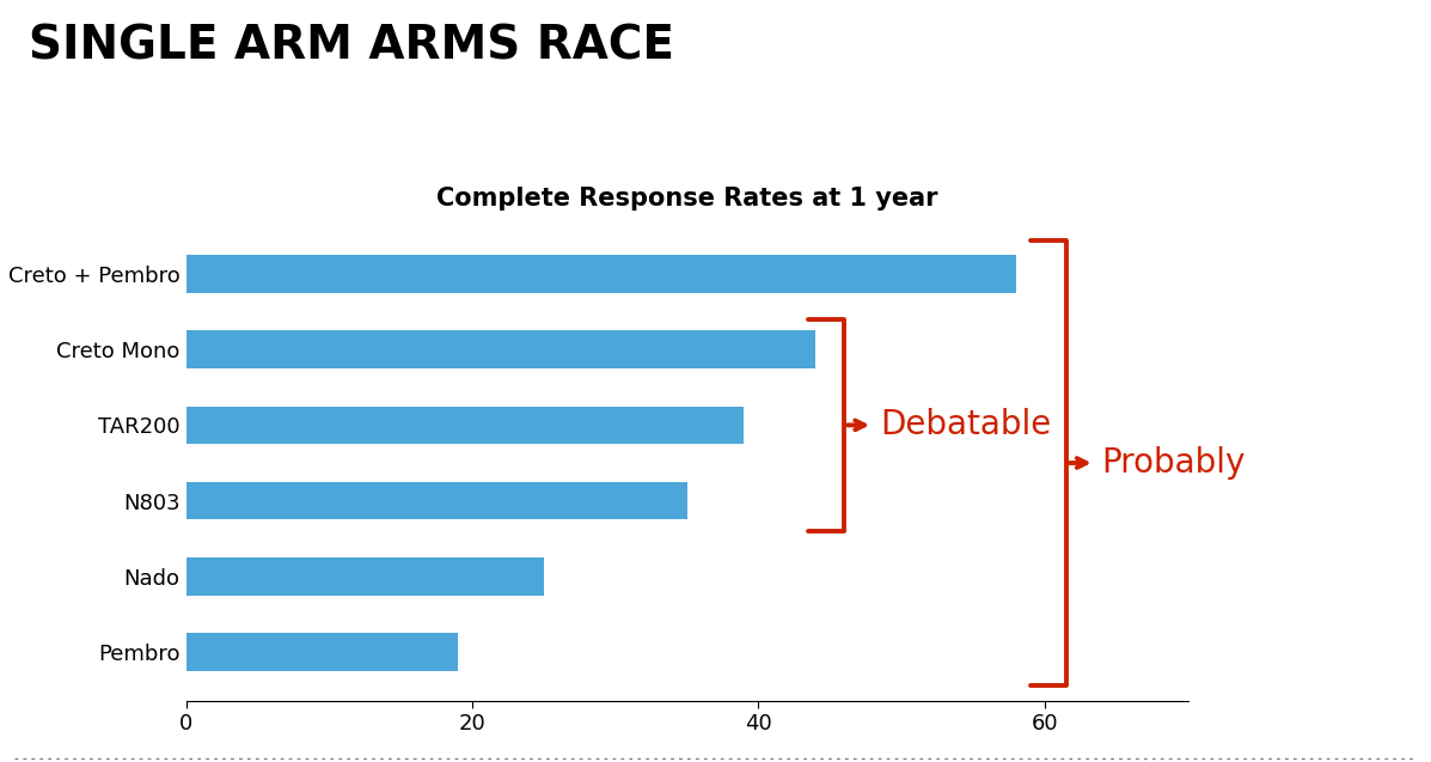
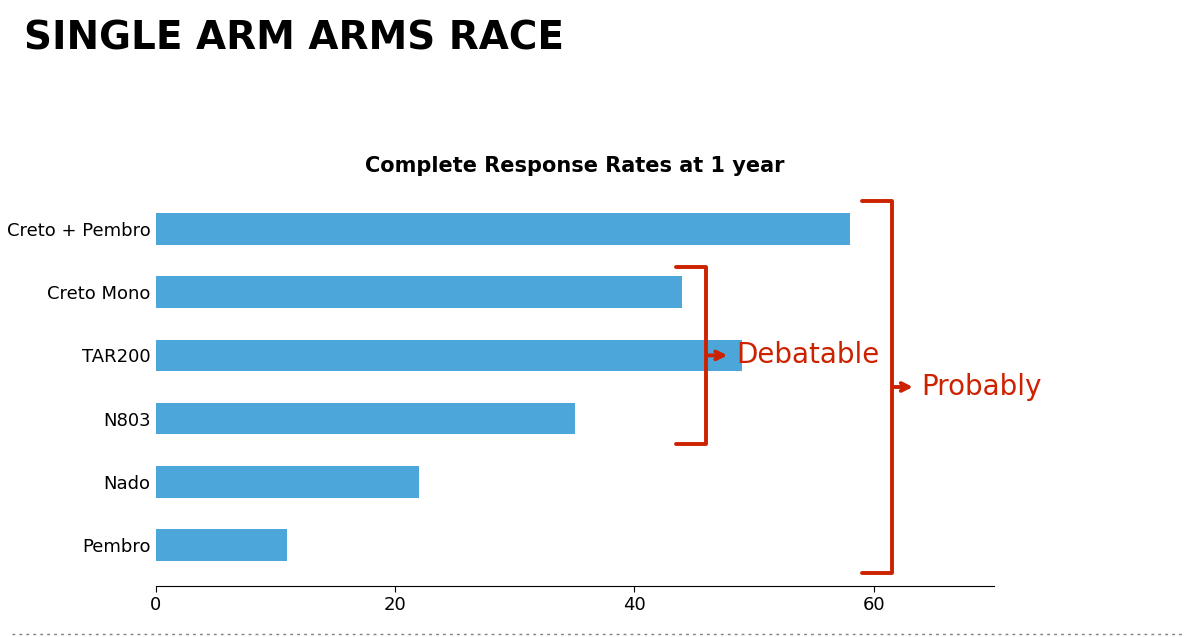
TAR200: 39 -> 49
Nado: 25 -> 22
Pembro: 19 -> 11
